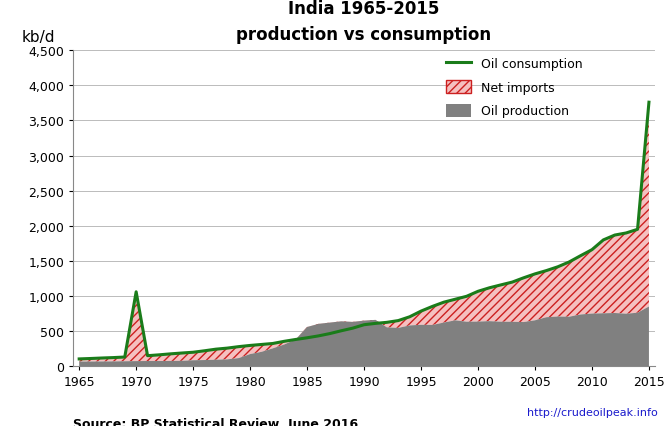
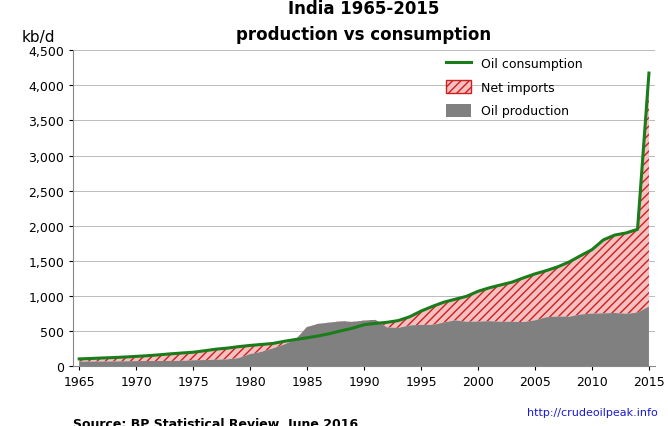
Oil consumption/1970: 1,060 -> 140
Oil consumption/2015: 3,760 -> 4,180
